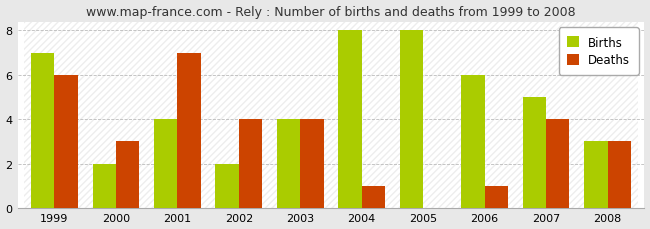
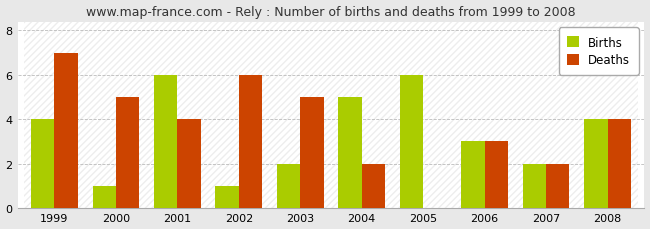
Births/1999: 7 -> 4
Deaths/1999: 6 -> 7
Births/2000: 2 -> 1
Deaths/2000: 3 -> 5
Births/2001: 4 -> 6
Deaths/2001: 7 -> 4
Births/2002: 2 -> 1
Deaths/2002: 4 -> 6
Births/2003: 4 -> 2
Deaths/2003: 4 -> 5
Births/2004: 8 -> 5
Deaths/2004: 1 -> 2
Births/2005: 8 -> 6
Births/2006: 6 -> 3
Deaths/2006: 1 -> 3
Births/2007: 5 -> 2
Deaths/2007: 4 -> 2
Births/2008: 3 -> 4
Deaths/2008: 3 -> 4
